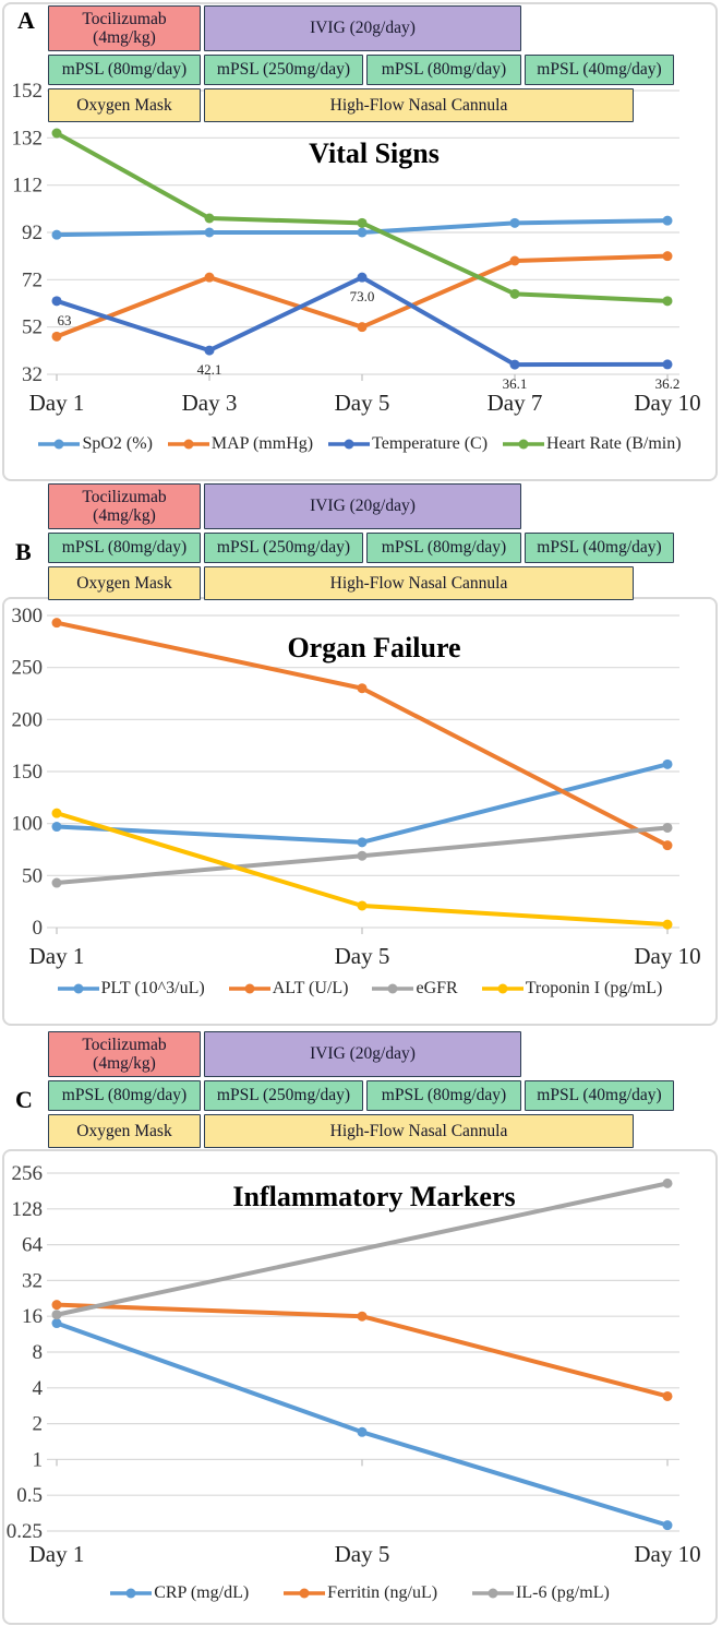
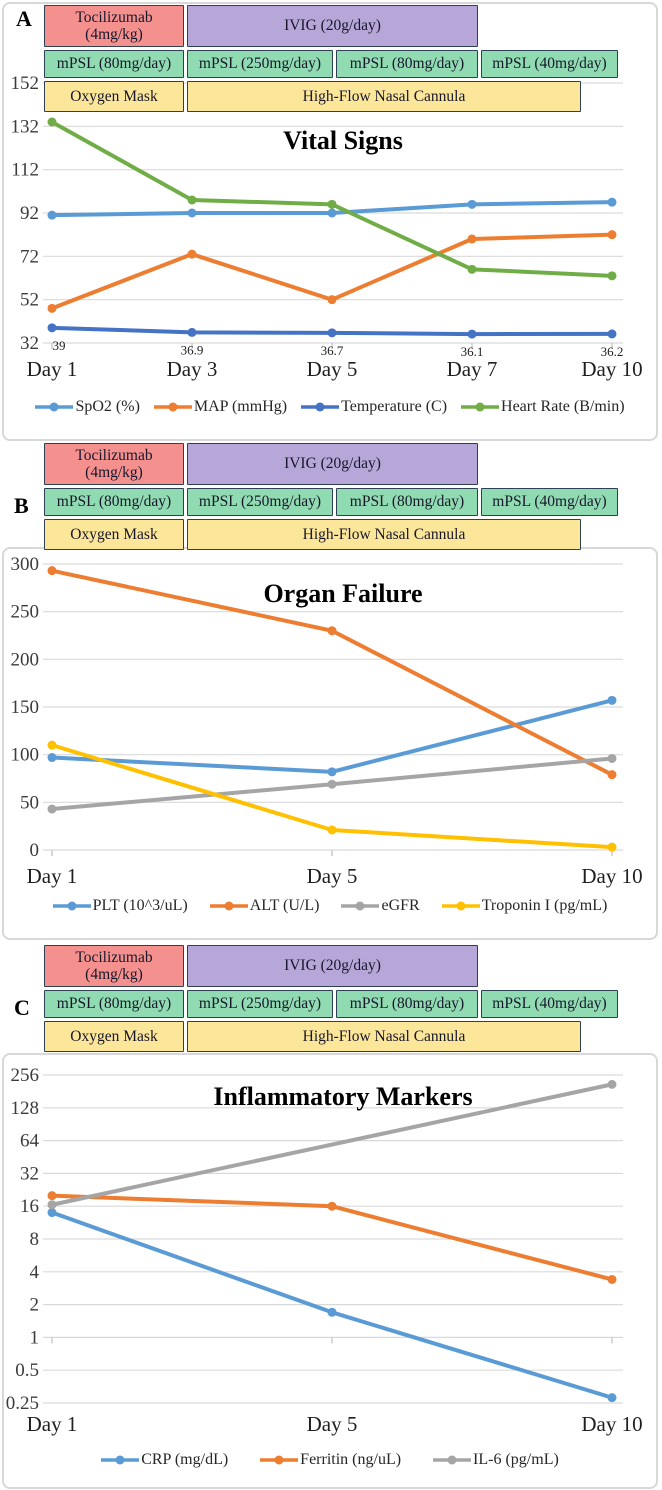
Vital Signs/Temperature (C)/Day 1: 63 -> 39
Vital Signs/Temperature (C)/Day 3: 42.1 -> 36.9
Vital Signs/Temperature (C)/Day 5: 73.0 -> 36.7
